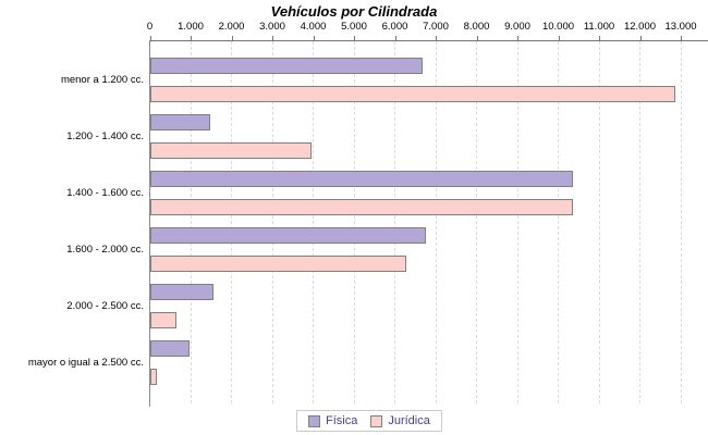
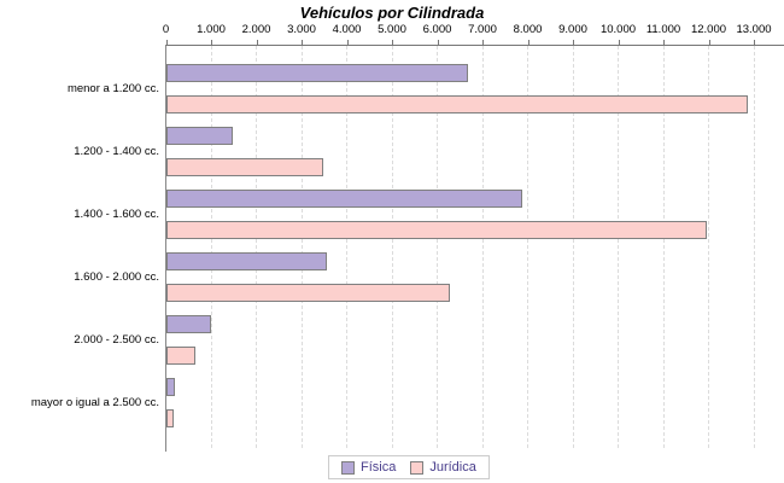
Jurídica/1.200 - 1.400 cc.: 3900 -> 3400
Física/1.400 - 1.600 cc.: 10300 -> 7800
Jurídica/1.400 - 1.600 cc.: 10300 -> 11900
Física/1.600 - 2.000 cc.: 6700 -> 3500
Física/2.000 - 2.500 cc.: 1500 -> 900
Física/mayor o igual a 2.500 cc.: 900 -> 100
